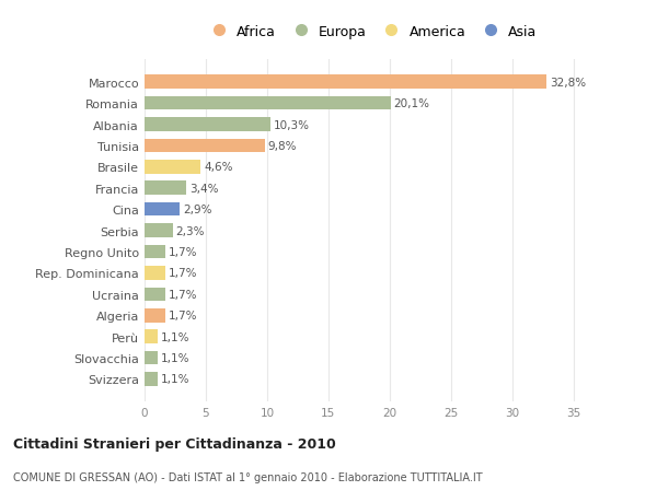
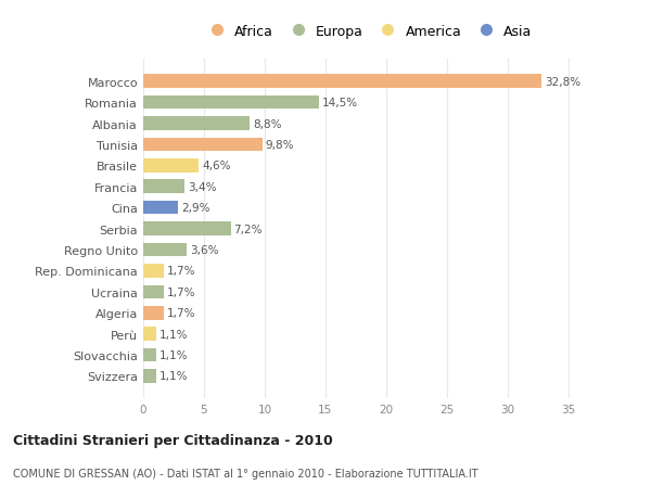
Romania: 20,1% -> 14,5%
Albania: 10,3% -> 8,8%
Serbia: 2,3% -> 7,2%
Regno Unito: 1,7% -> 3,6%
